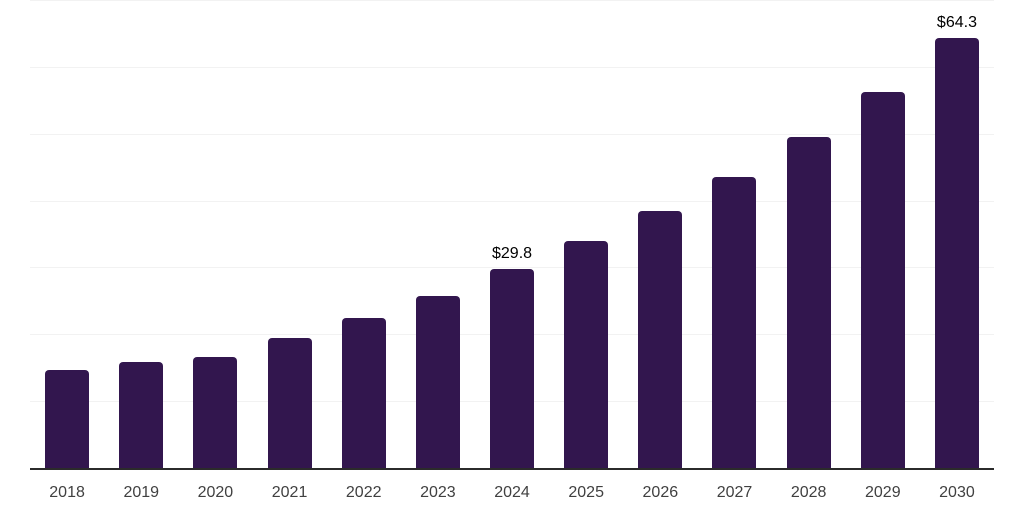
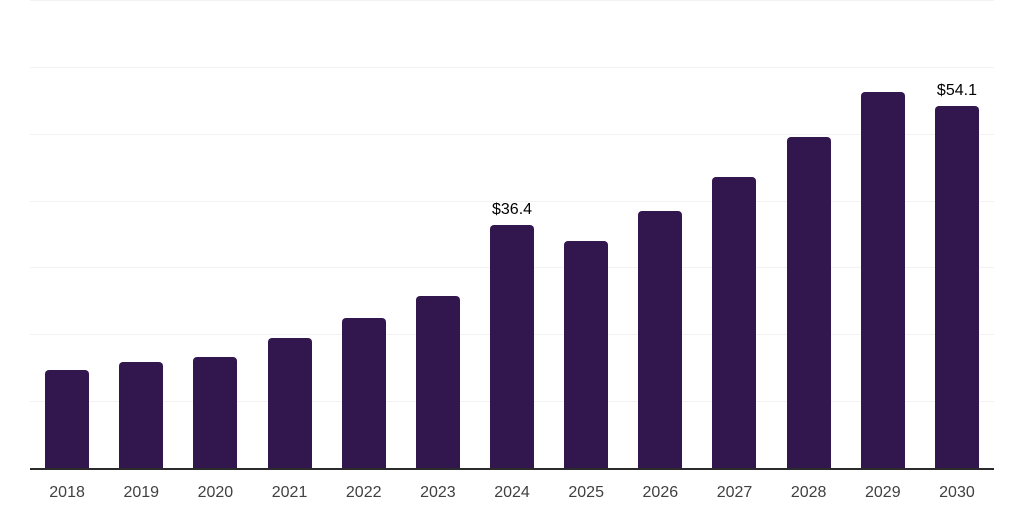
2024: $29.8 -> $36.4
2030: $64.3 -> $54.1
